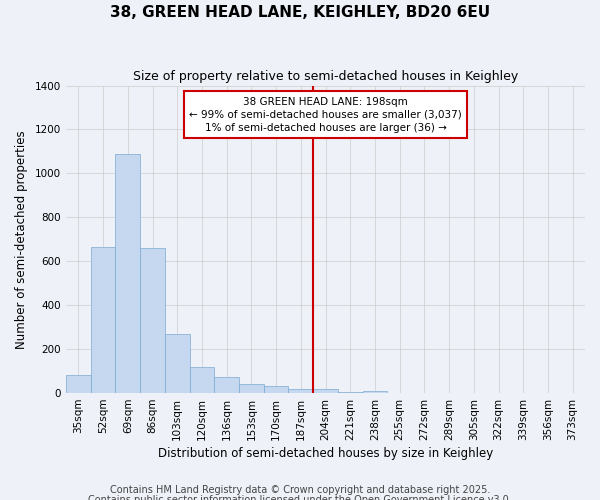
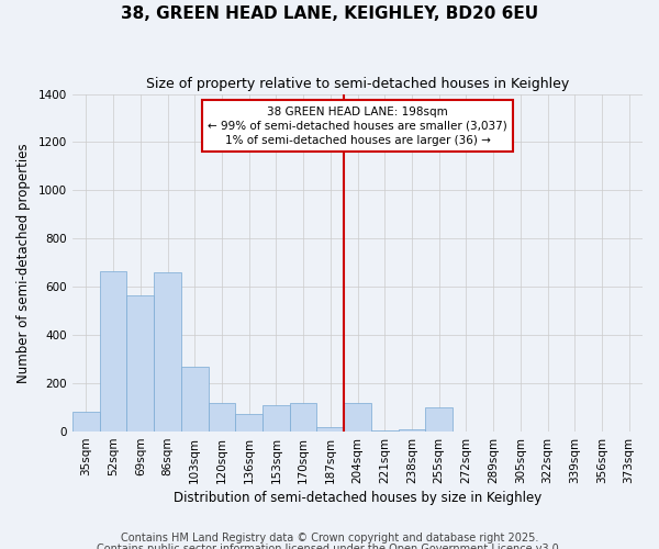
69sqm: 1090 -> 565
153sqm: 40 -> 110
170sqm: 30 -> 120
204sqm: 20 -> 120
255sqm: 2 -> 100
